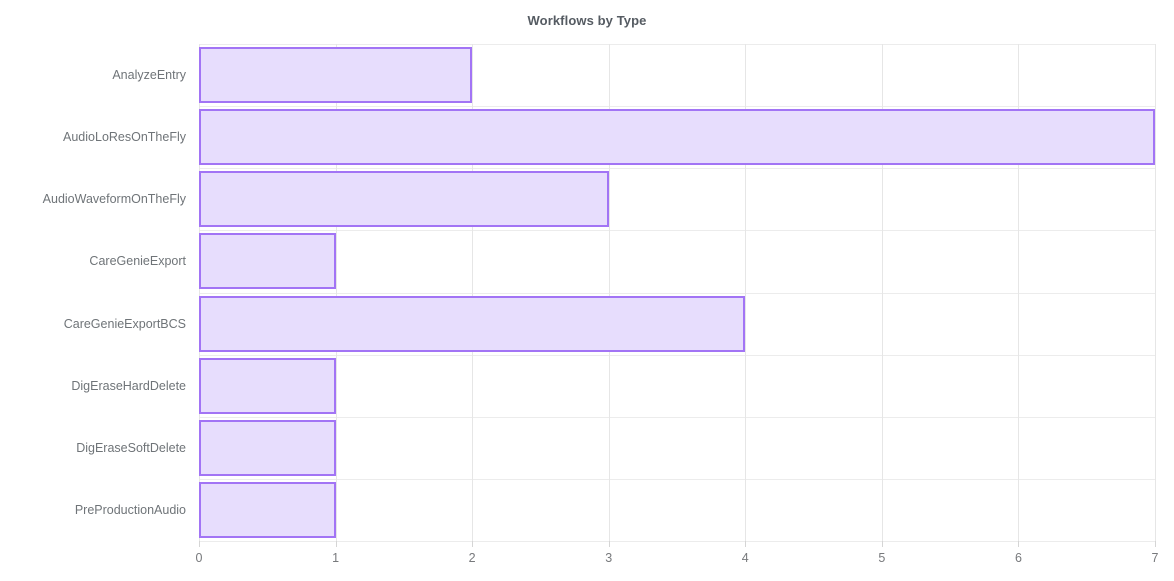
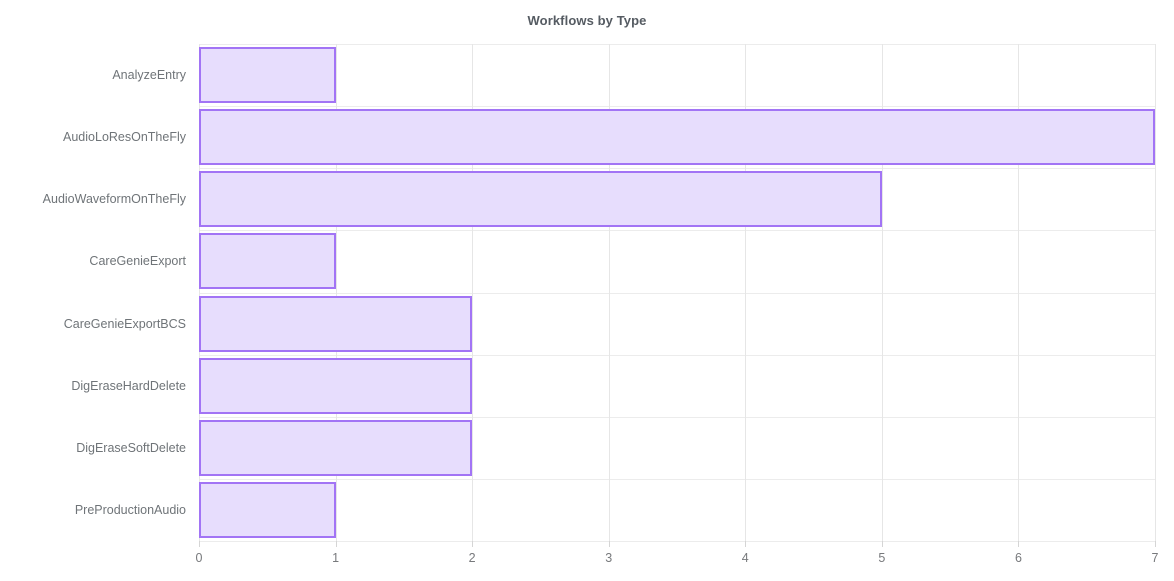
AnalyzeEntry: 2 -> 1
AudioWaveformOnTheFly: 3 -> 5
CareGenieExportBCS: 4 -> 2
DigEraseHardDelete: 1 -> 2
DigEraseSoftDelete: 1 -> 2
